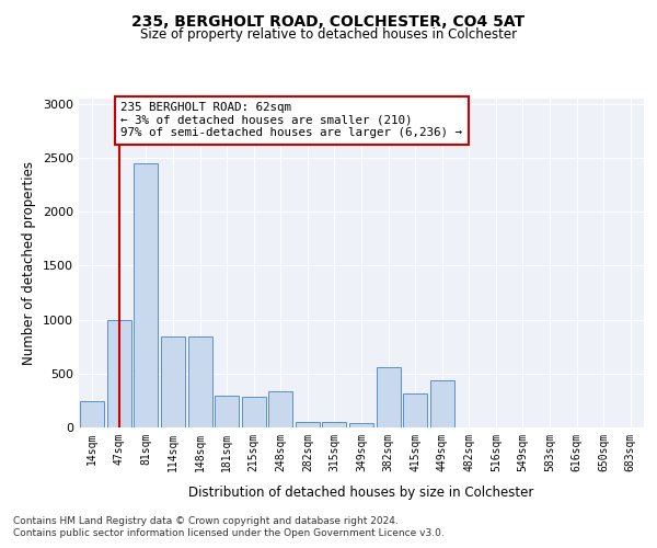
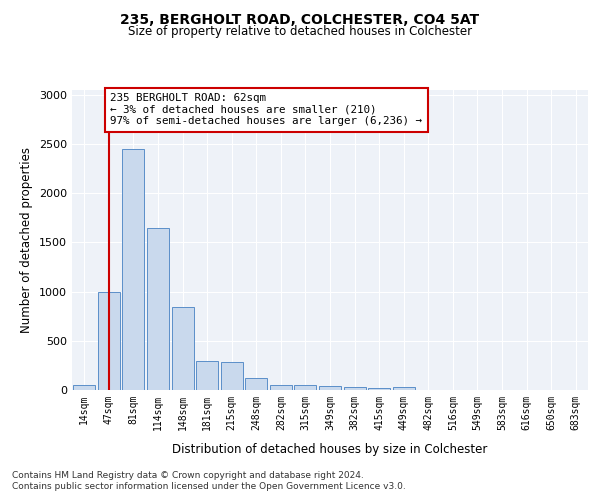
14sqm: 240 -> 60
114sqm: 840 -> 1650
248sqm: 340 -> 120
382sqm: 560 -> 30
415sqm: 320 -> 20
449sqm: 440 -> 40
